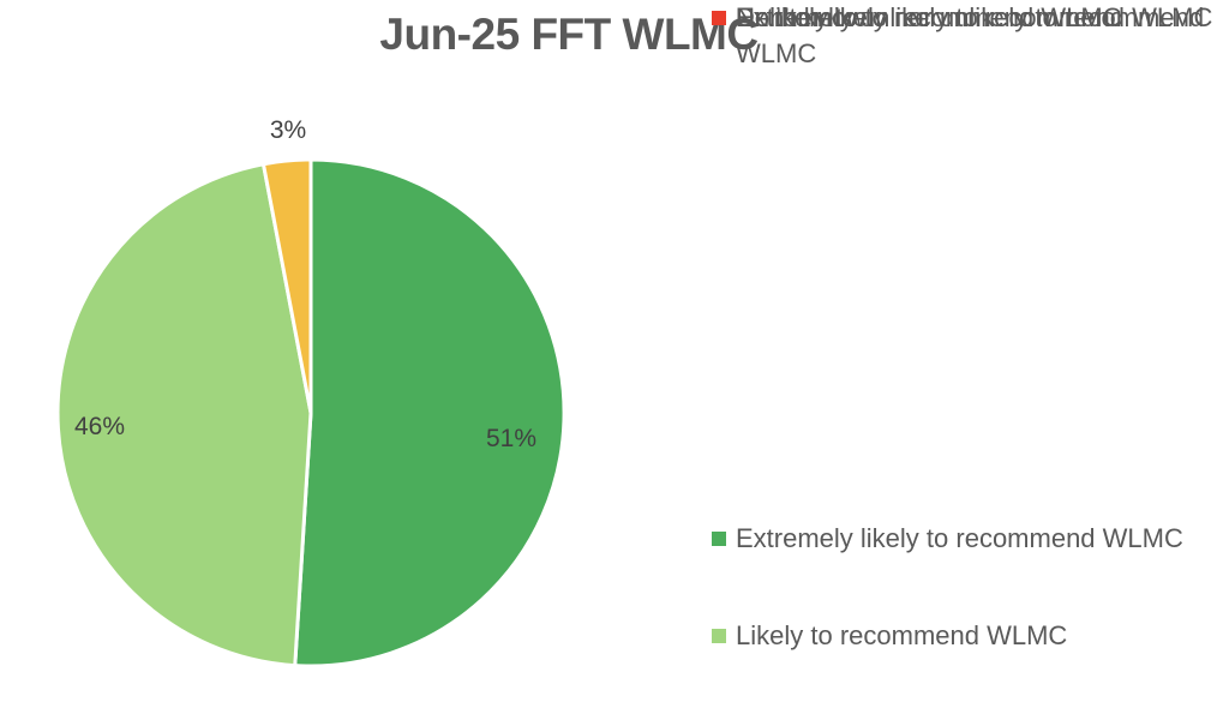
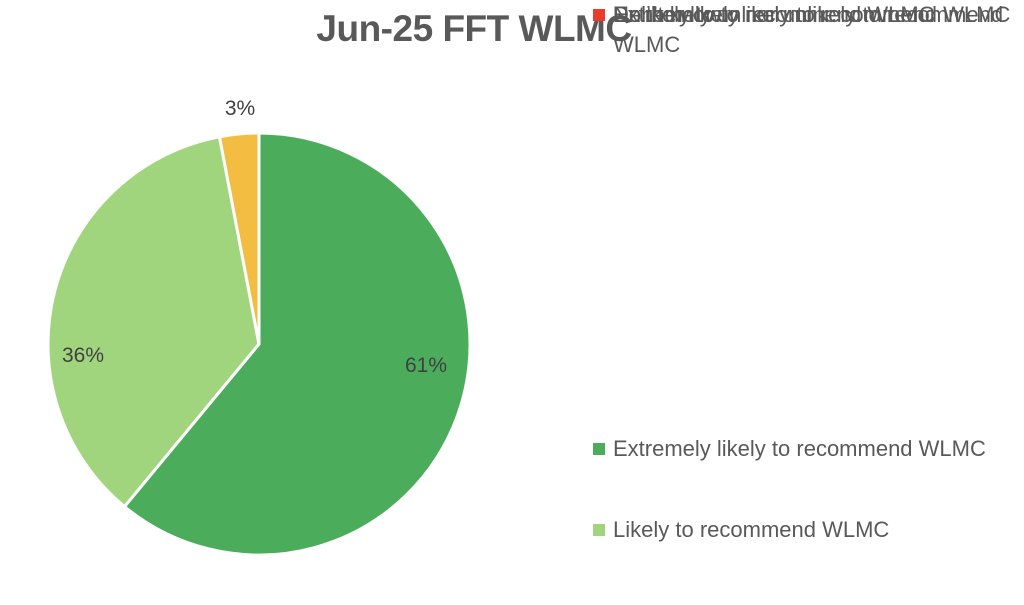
Extremely likely to recommend WLMC: 51% -> 61%
Likely to recommend WLMC: 46% -> 36%
